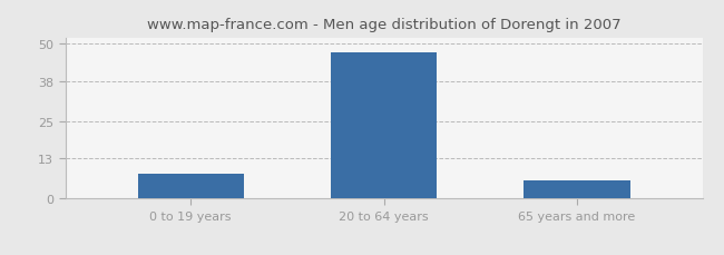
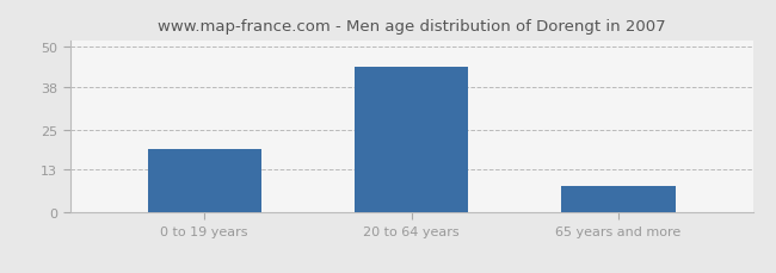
0 to 19 years: 8 -> 19
20 to 64 years: 47 -> 44
65 years and more: 6 -> 8
